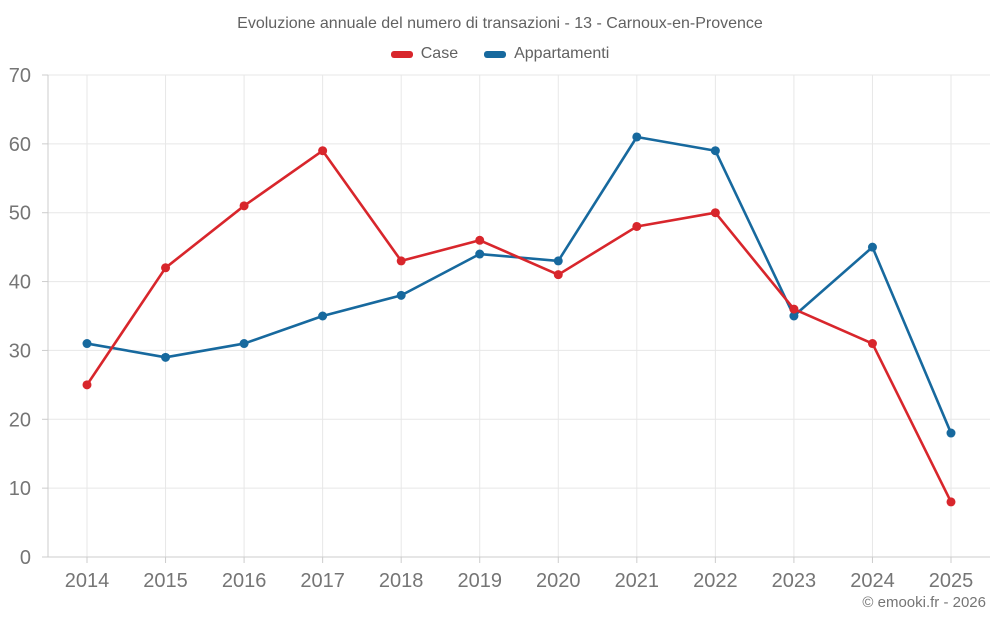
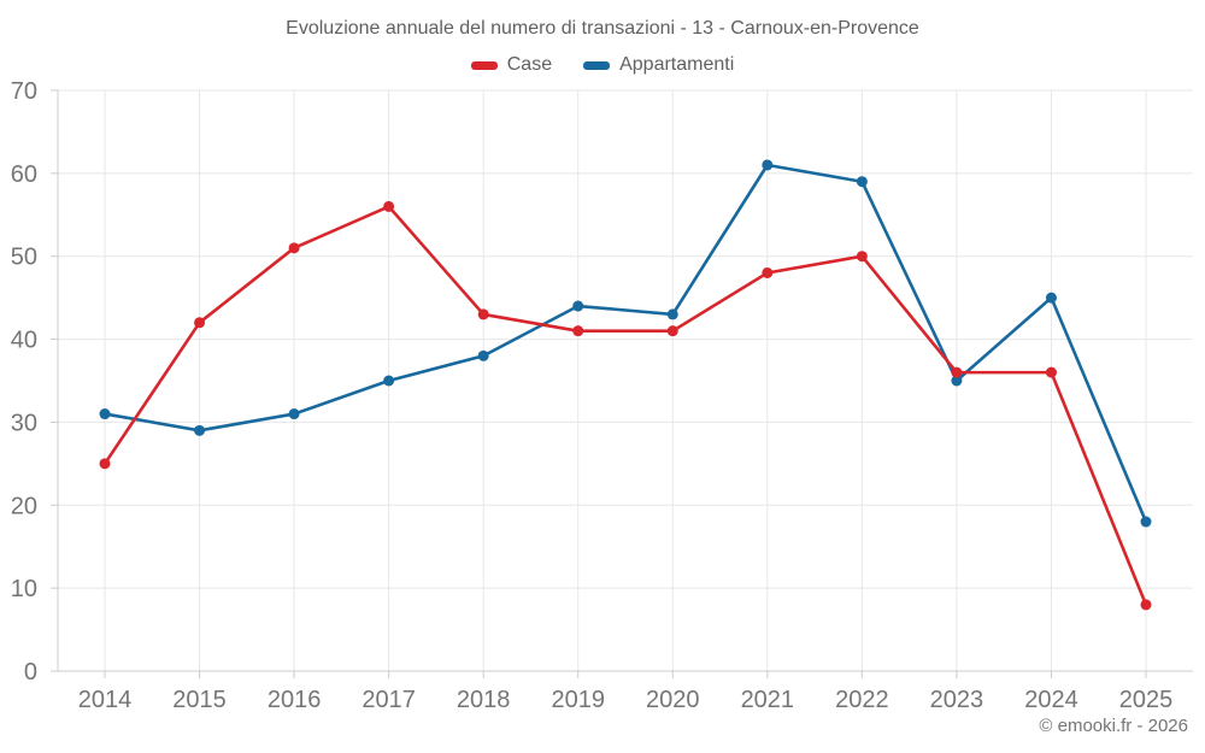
Case/2017: 59 -> 56
Case/2019: 46 -> 41
Case/2024: 31 -> 36
